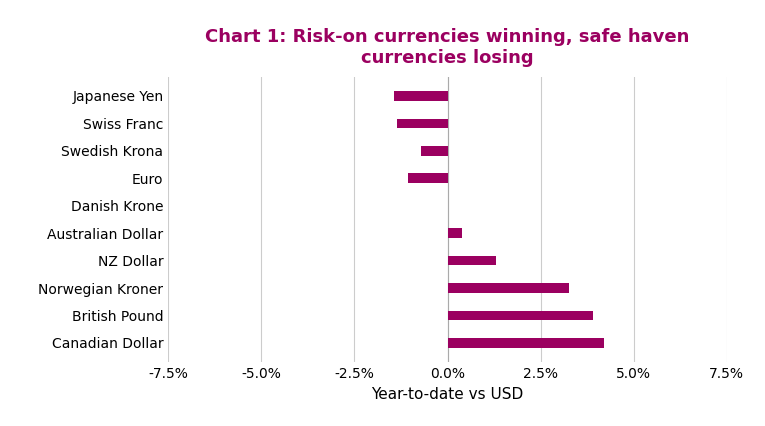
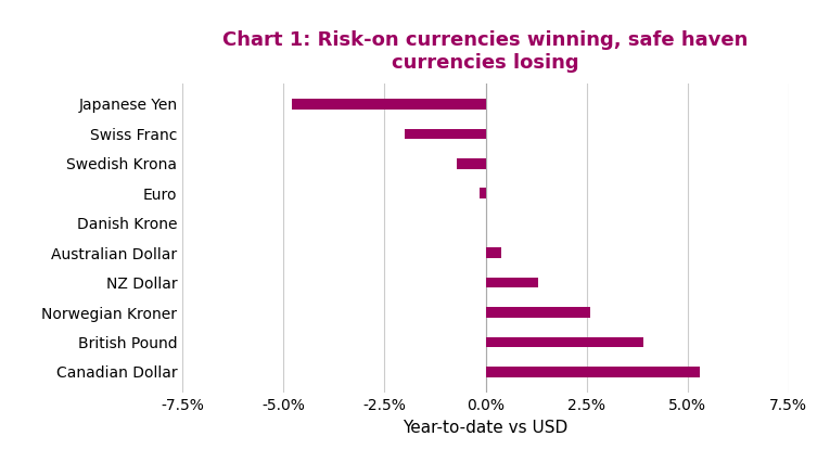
Japanese Yen: -1.45% -> -4.80%
Swiss Franc: -1.35% -> -2.00%
Euro: -1.05% -> -0.15%
Norwegian Kroner: 3.25% -> 2.60%
Canadian Dollar: 4.20% -> 5.30%
